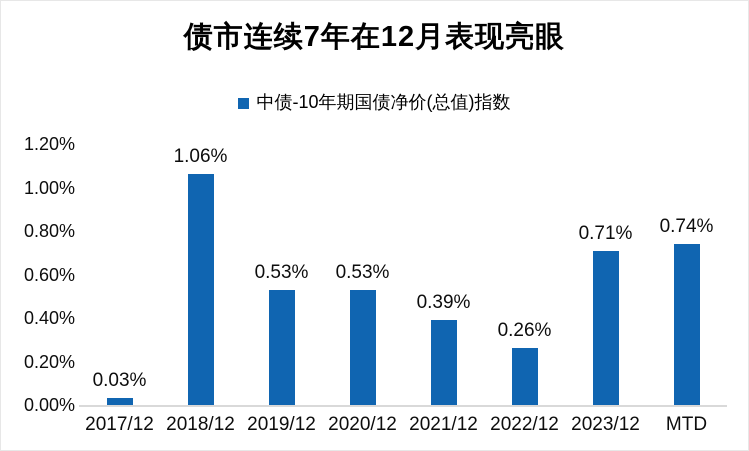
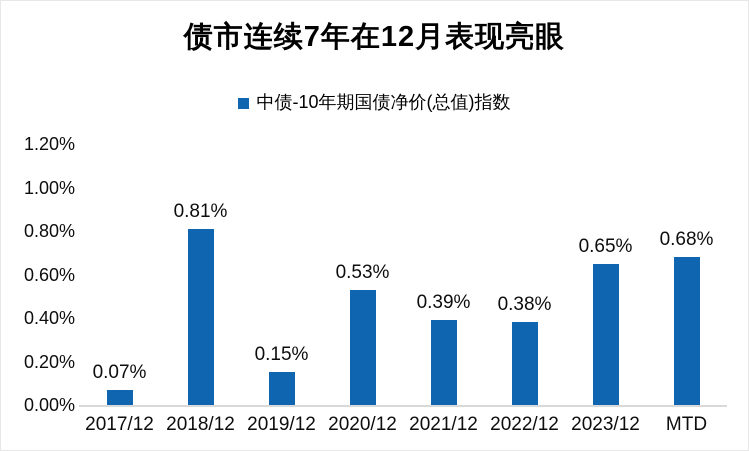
2017/12: 0.03% -> 0.07%
2018/12: 1.06% -> 0.81%
2019/12: 0.53% -> 0.15%
2022/12: 0.26% -> 0.38%
2023/12: 0.71% -> 0.65%
MTD: 0.74% -> 0.68%
